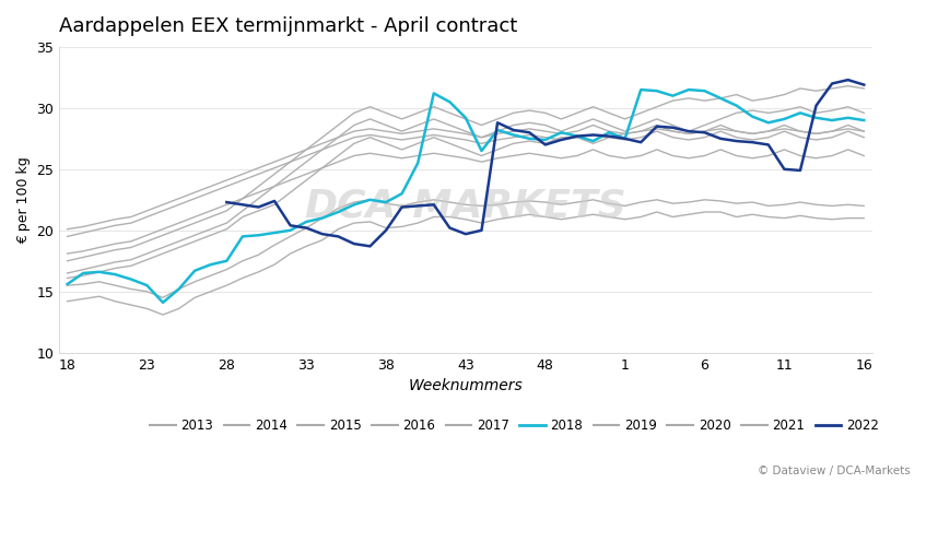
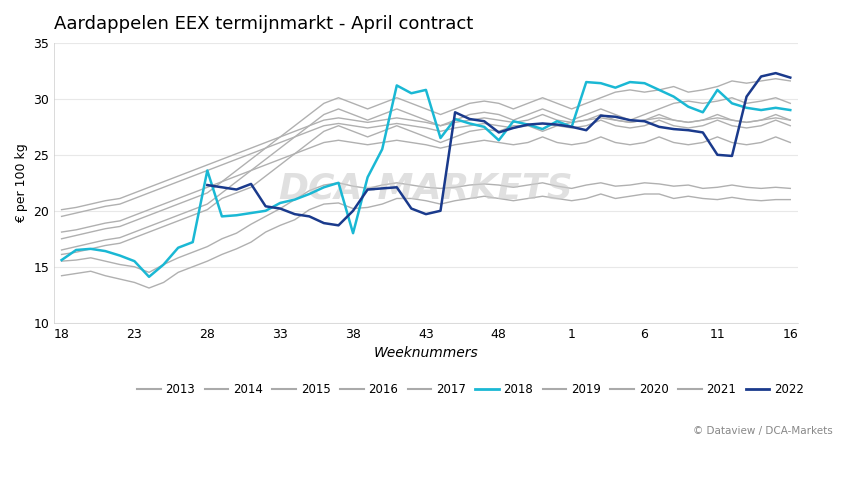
2018/28: 17.5 -> 23.6
2018/38: 22.3 -> 18.0
2018/43: 29.2 -> 30.8
2018/48: 27.4 -> 26.3
2018/11: 29.1 -> 30.8
